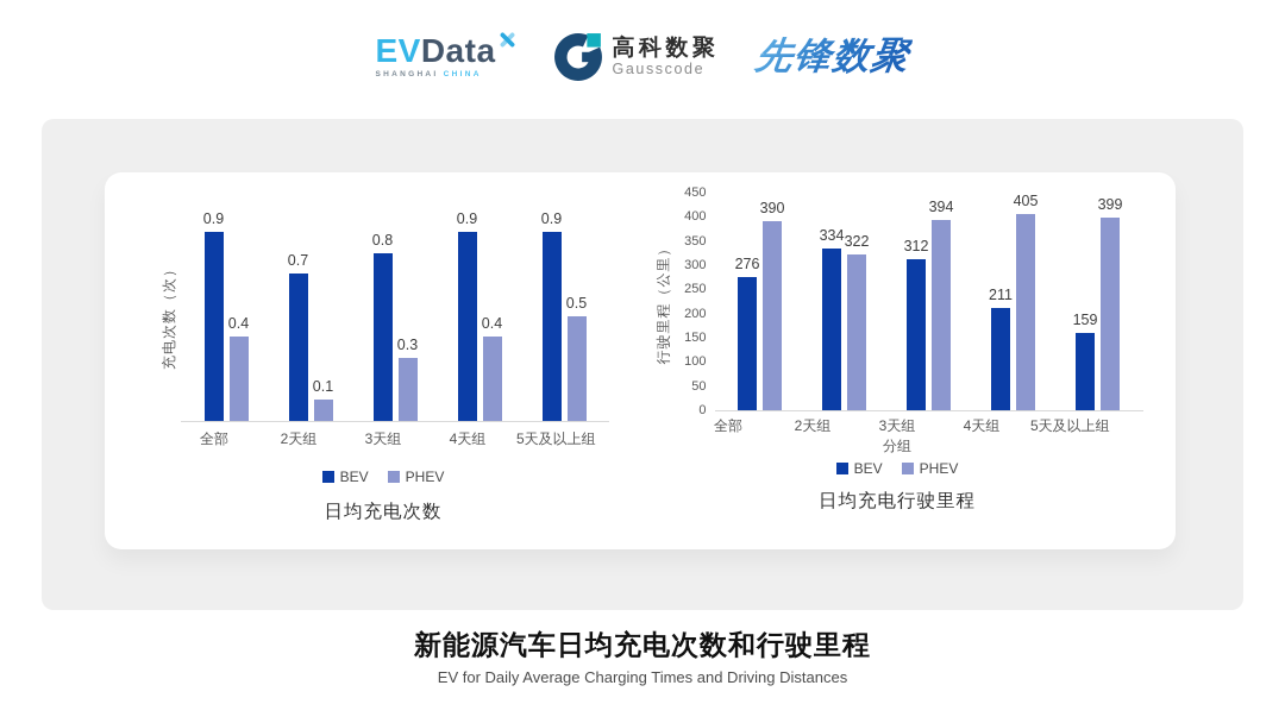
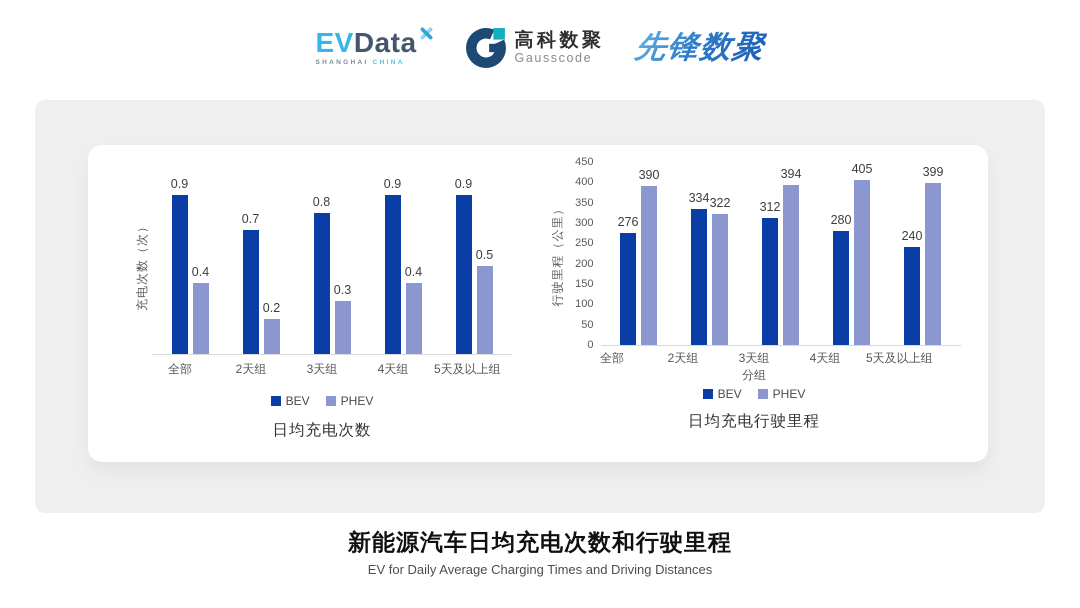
日均充电次数/PHEV/2天组: 0.1 -> 0.2
日均充电行驶里程/BEV/4天组: 211 -> 280
日均充电行驶里程/BEV/5天及以上组: 159 -> 240
